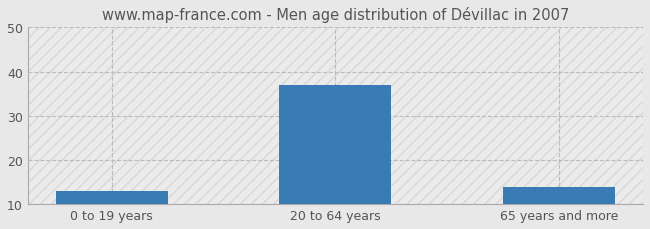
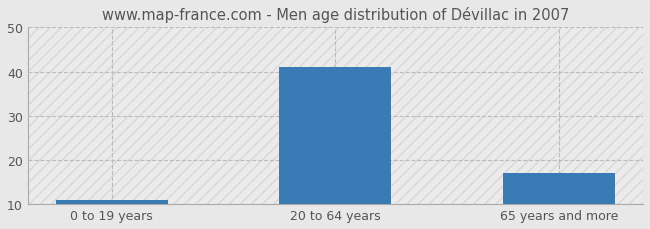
0 to 19 years: 13 -> 11
20 to 64 years: 37 -> 41
65 years and more: 14 -> 17
